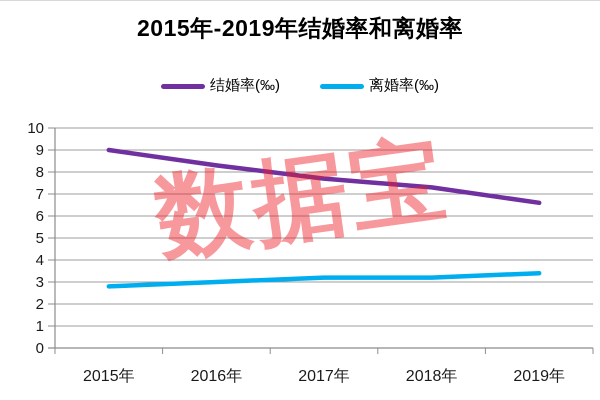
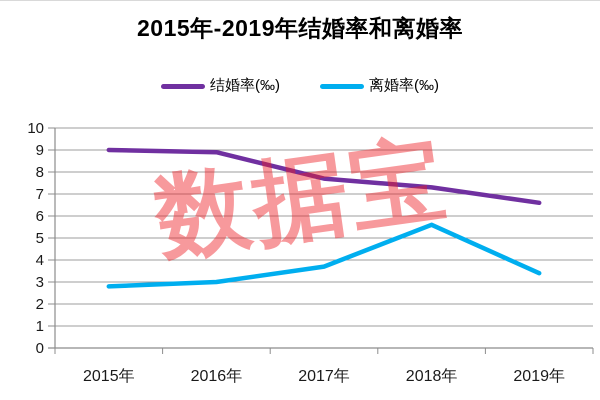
结婚率(‰)/2016年: 8.3 -> 8.9
离婚率(‰)/2017年: 3.2 -> 3.7
离婚率(‰)/2018年: 3.2 -> 5.6
